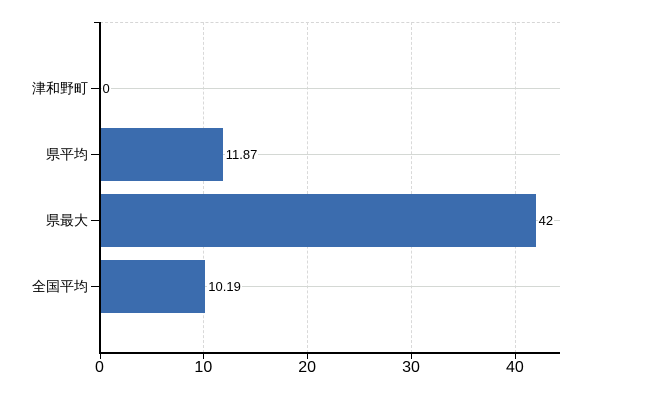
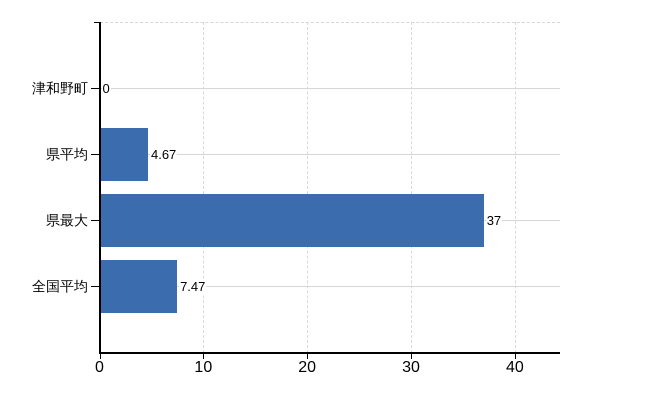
県平均: 11.87 -> 4.67
県最大: 42 -> 37
全国平均: 10.19 -> 7.47
